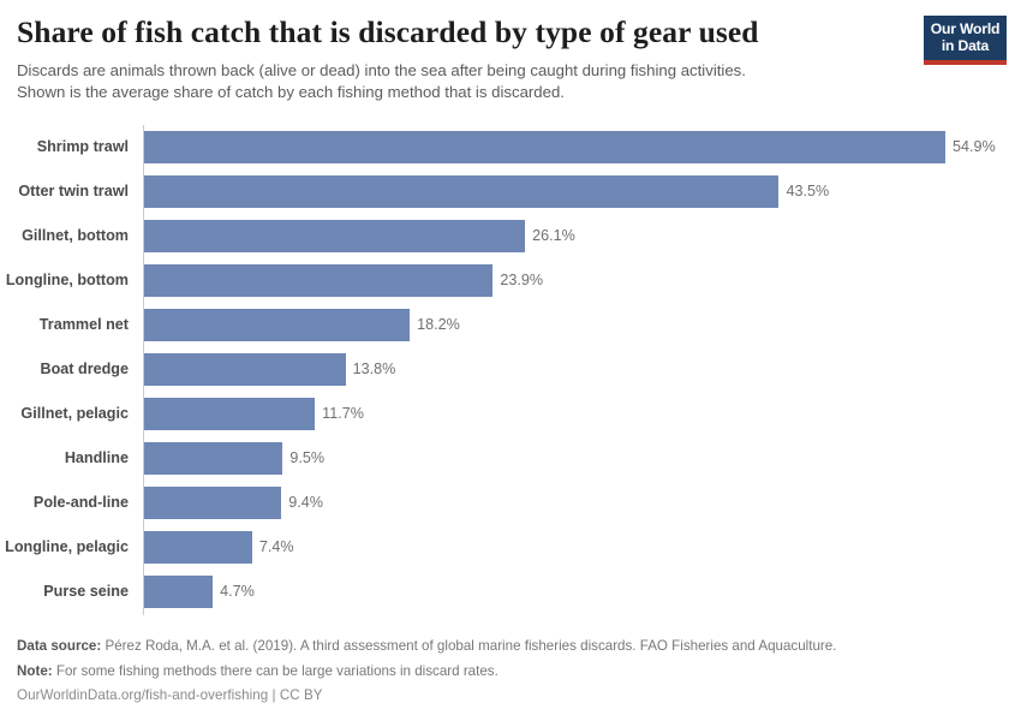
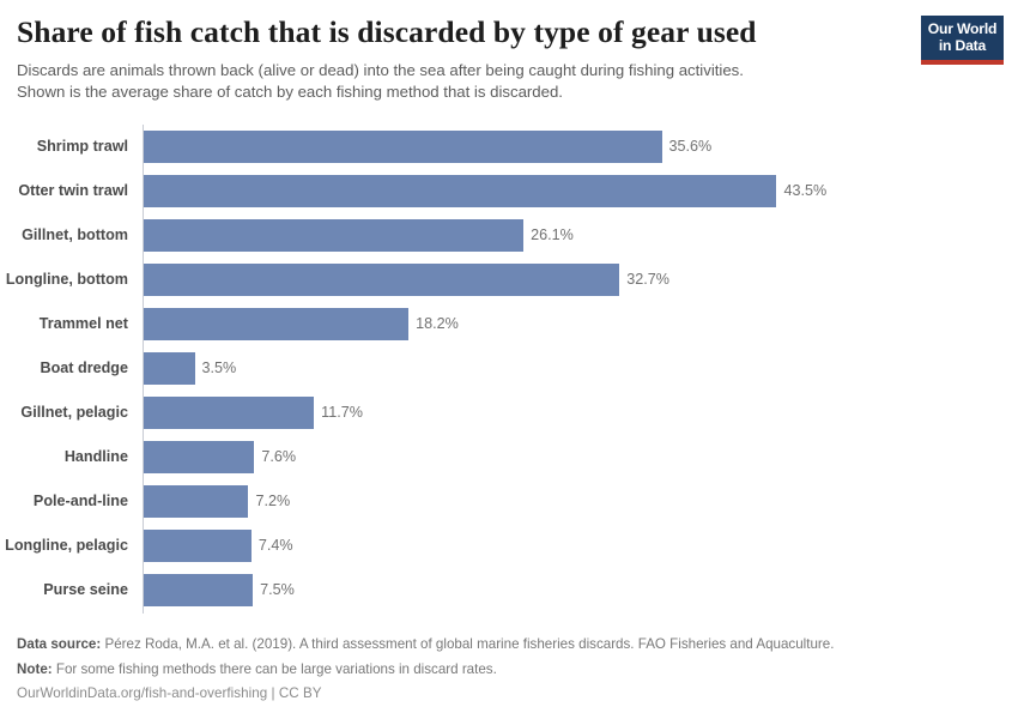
Shrimp trawl: 54.9% -> 35.6%
Longline, bottom: 23.9% -> 32.7%
Boat dredge: 13.8% -> 3.5%
Handline: 9.5% -> 7.6%
Pole-and-line: 9.4% -> 7.2%
Purse seine: 4.7% -> 7.5%
